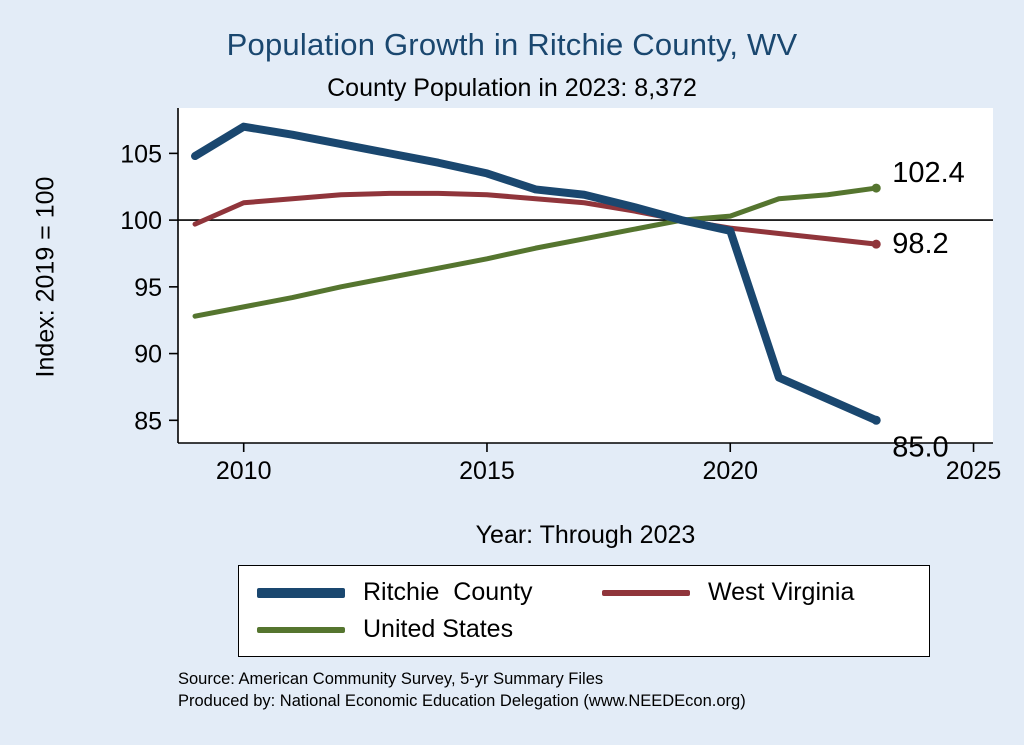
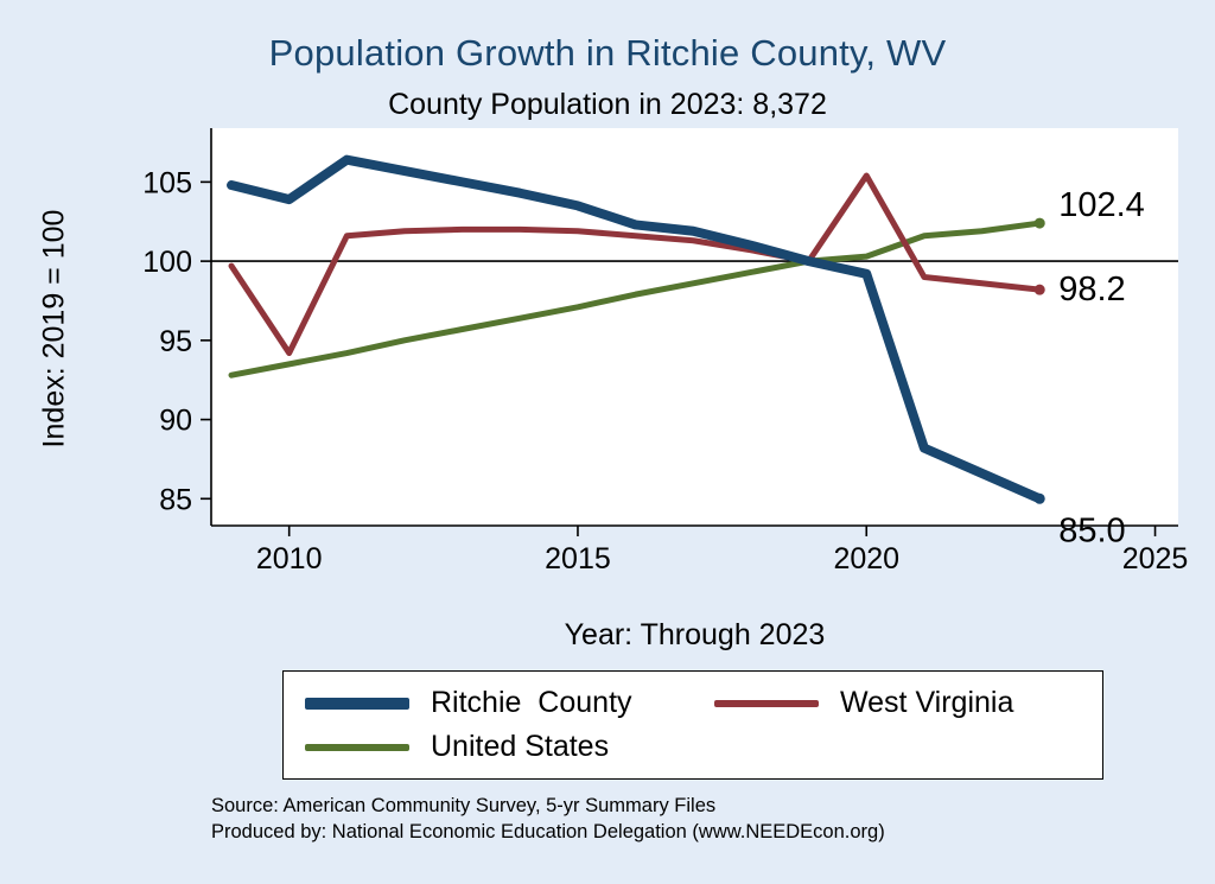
Ritchie County/2010: 107.0 -> 103.9
West Virginia/2010: 101.3 -> 94.2
West Virginia/2020: 99.4 -> 105.4
